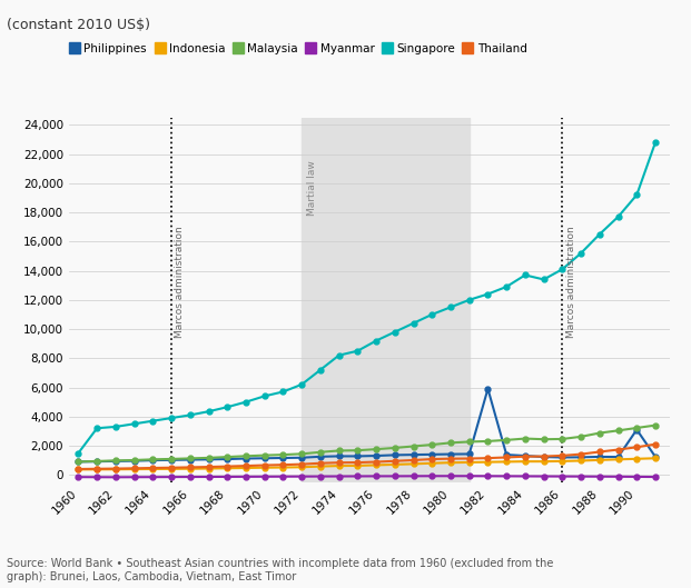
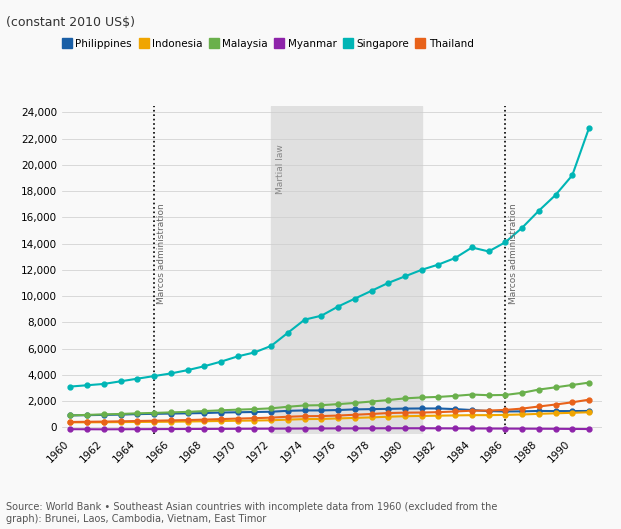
Singapore/1960: 1,500 -> 3,100
Philippines/1982: 5,900 -> 1,400
Philippines/1990: 3,100 -> 1,200
